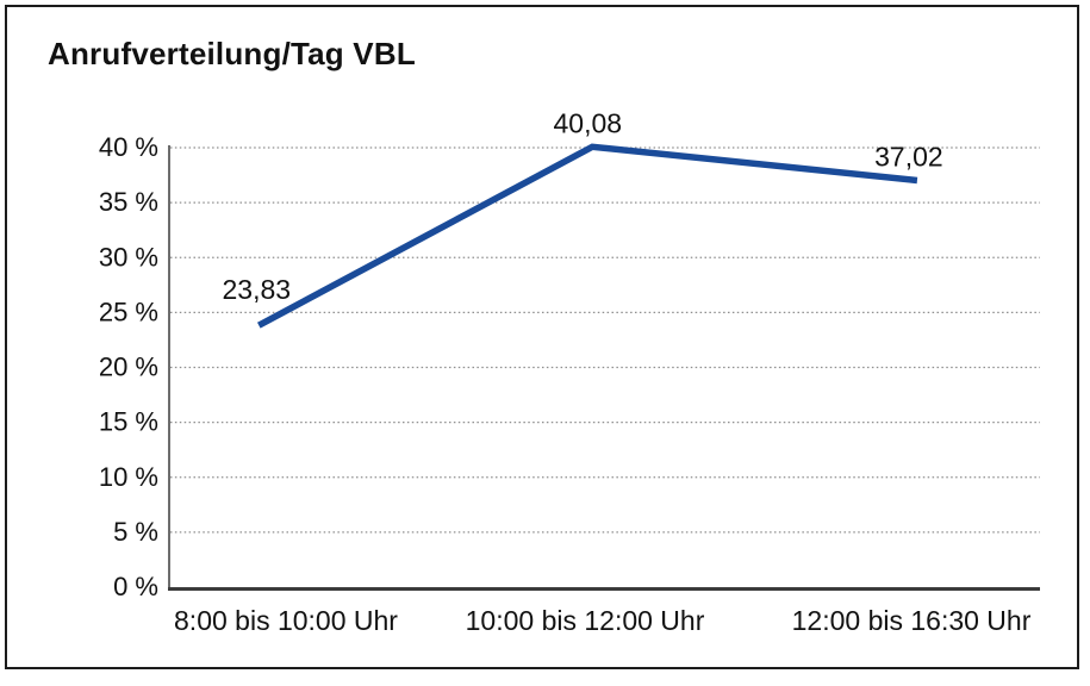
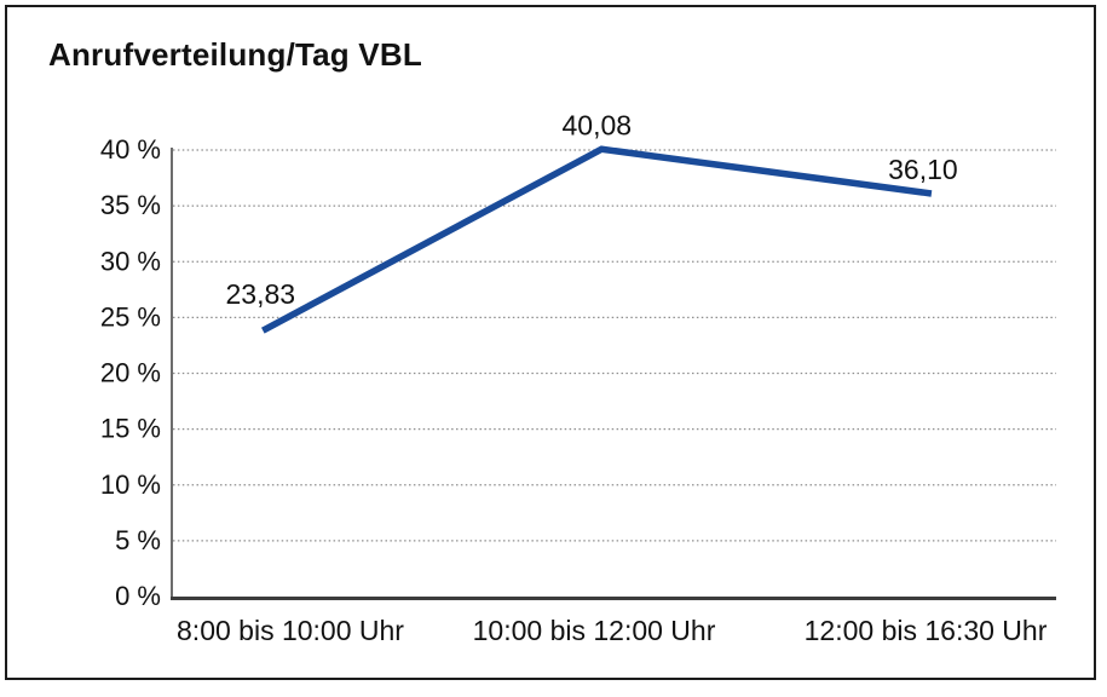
12:00 bis 16:30 Uhr: 37,02 -> 36,10
